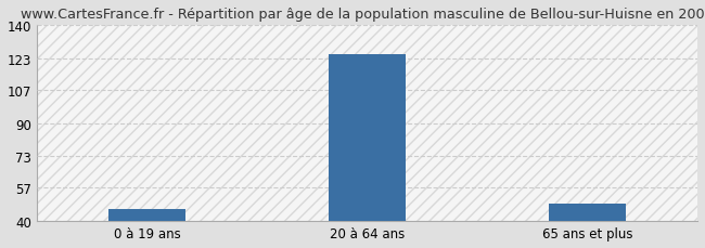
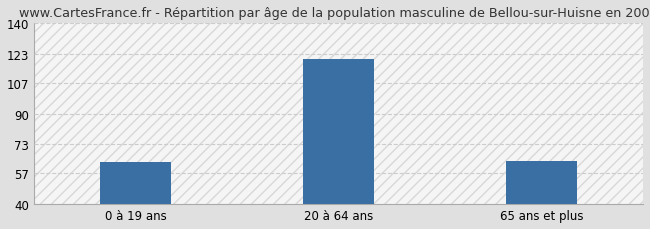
0 à 19 ans: 46 -> 63
20 à 64 ans: 125 -> 120
65 ans et plus: 49 -> 64
